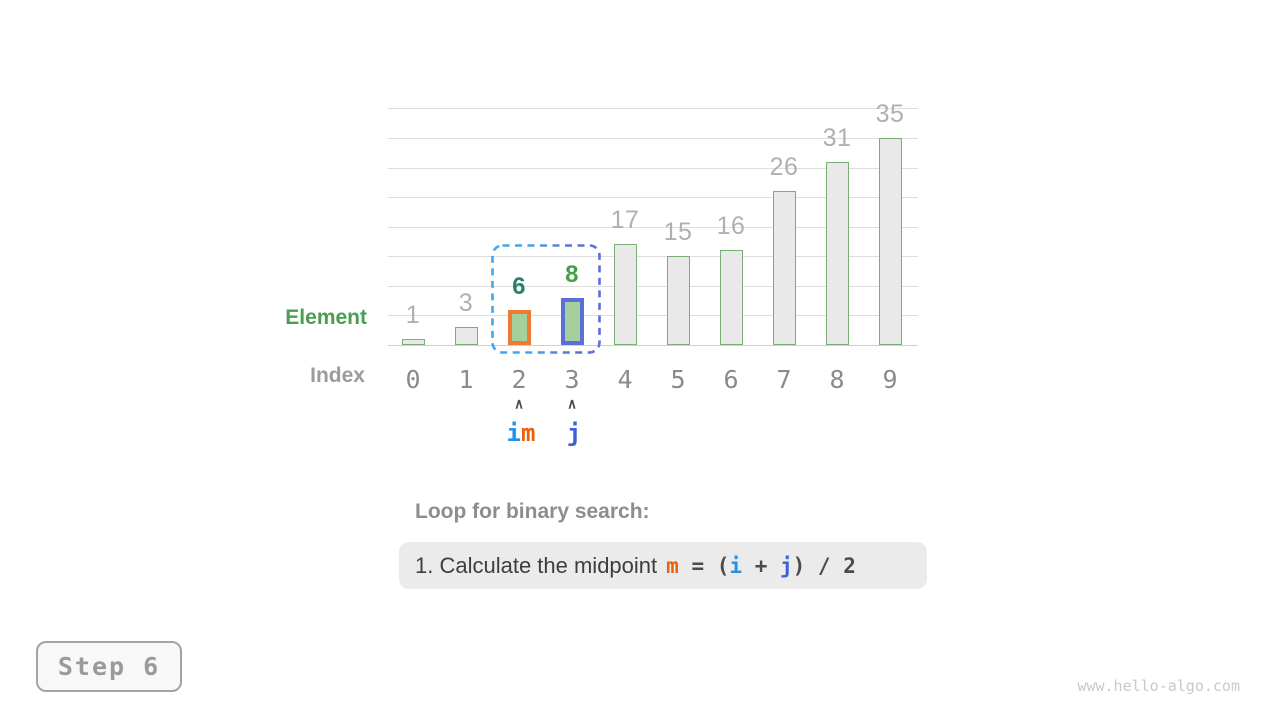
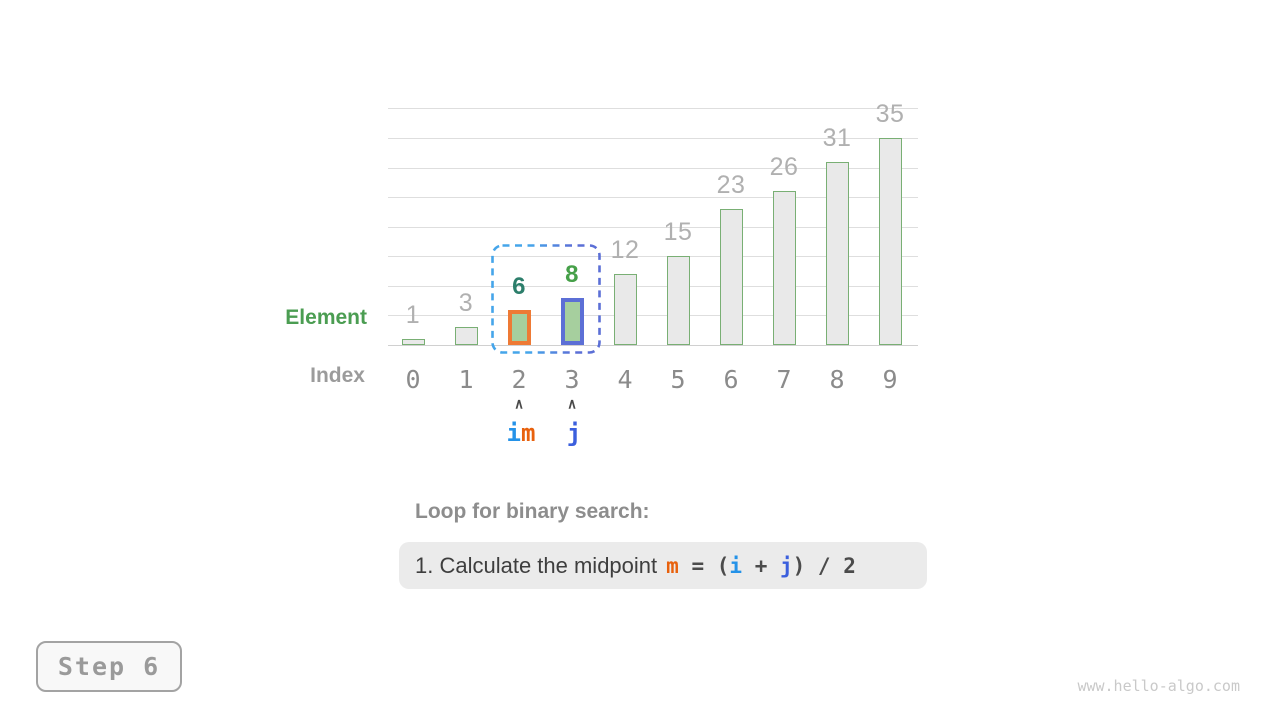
4: 17 -> 12
6: 16 -> 23
